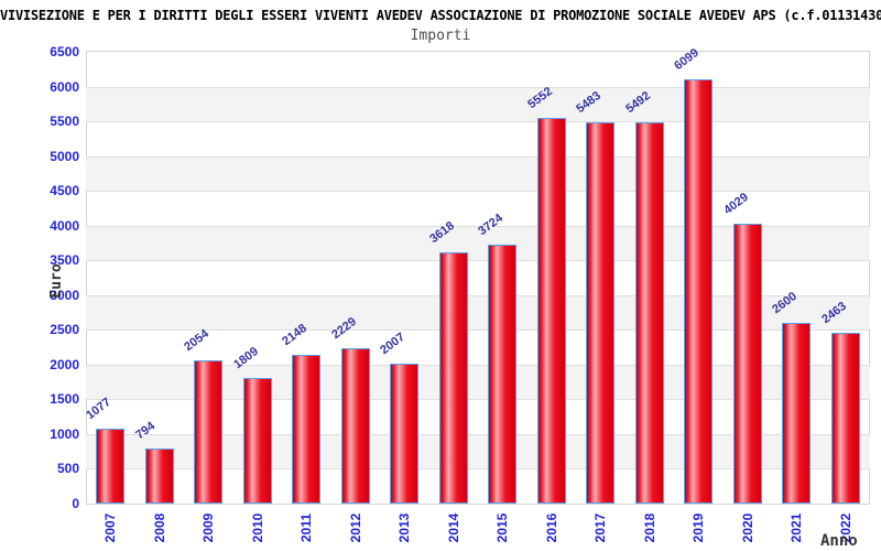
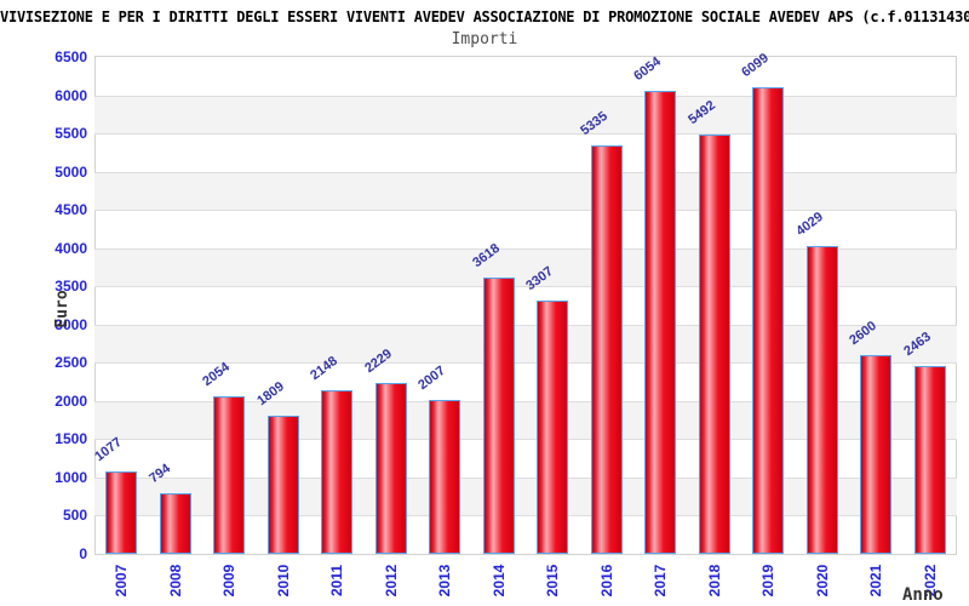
2015: 3724 -> 3307
2016: 5552 -> 5335
2017: 5483 -> 6054
